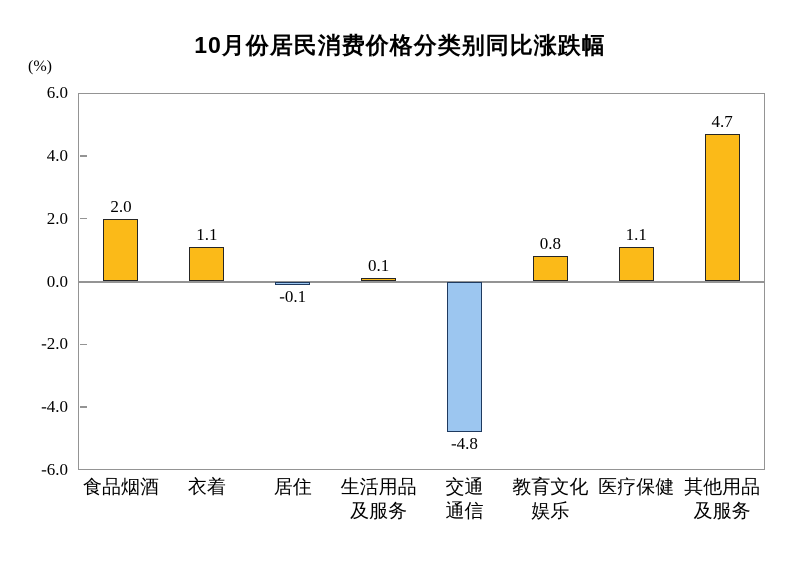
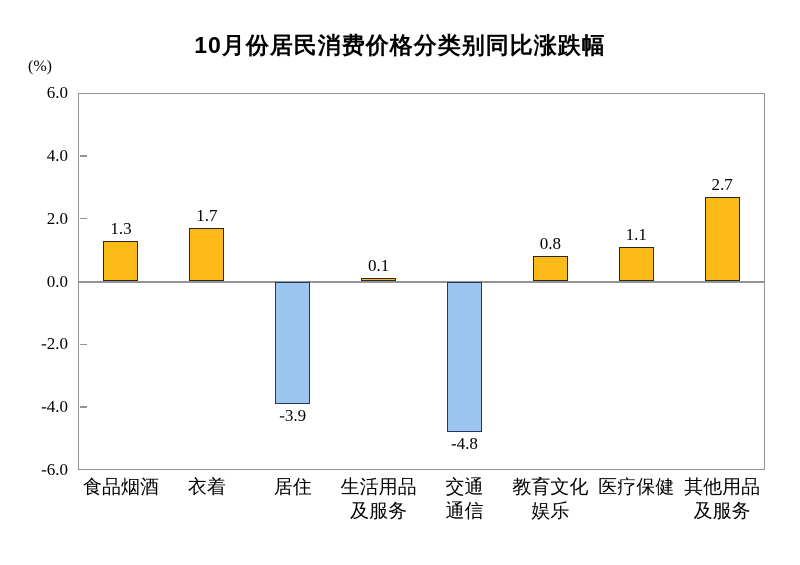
食品烟酒: 2.0 -> 1.3
衣着: 1.1 -> 1.7
居住: -0.1 -> -3.9
其他用品 及服务: 4.7 -> 2.7
